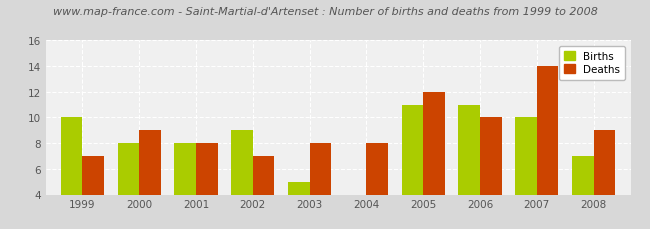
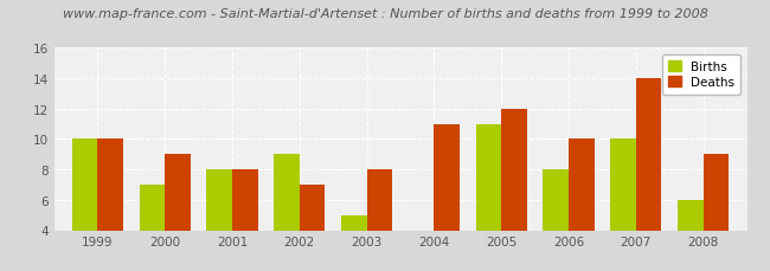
Deaths/1999: 7 -> 10
Births/2000: 8 -> 7
Deaths/2004: 8 -> 11
Births/2006: 11 -> 8
Births/2008: 7 -> 6
